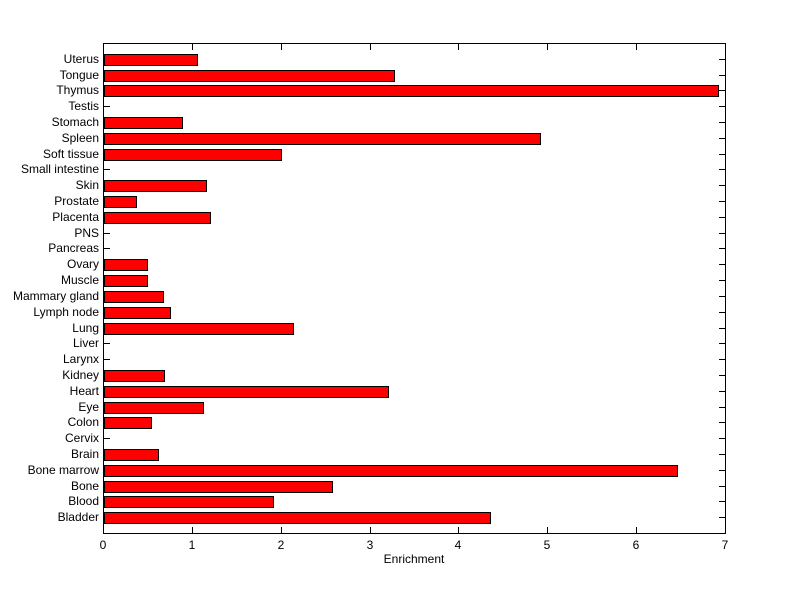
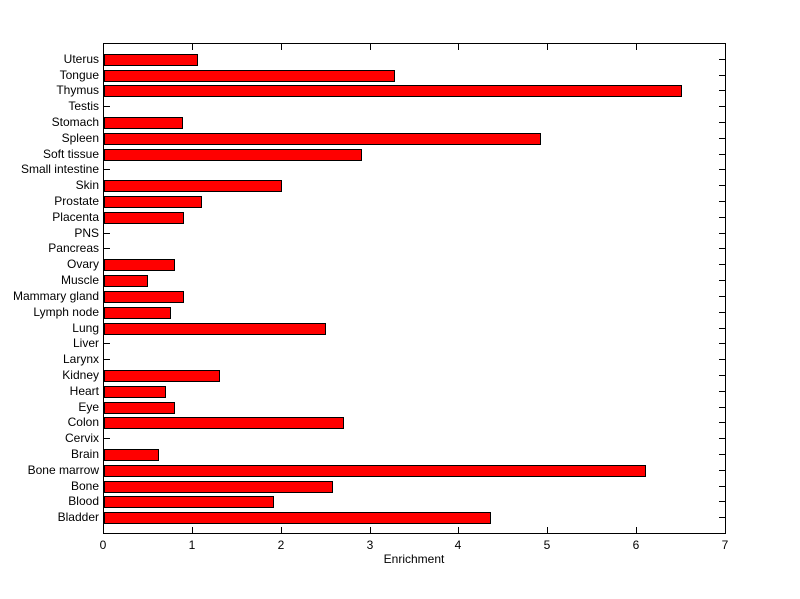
Thymus: 6.9 -> 6.5
Soft tissue: 2.0 -> 2.9
Skin: 1.2 -> 2.0
Prostate: 0.4 -> 1.1
Placenta: 1.2 -> 0.9
Ovary: 0.5 -> 0.8
Mammary gland: 0.7 -> 0.9
Lung: 2.1 -> 2.5
Kidney: 0.7 -> 1.3
Heart: 3.2 -> 0.7
Eye: 1.1 -> 0.8
Colon: 0.5 -> 2.7
Bone marrow: 6.5 -> 6.1
